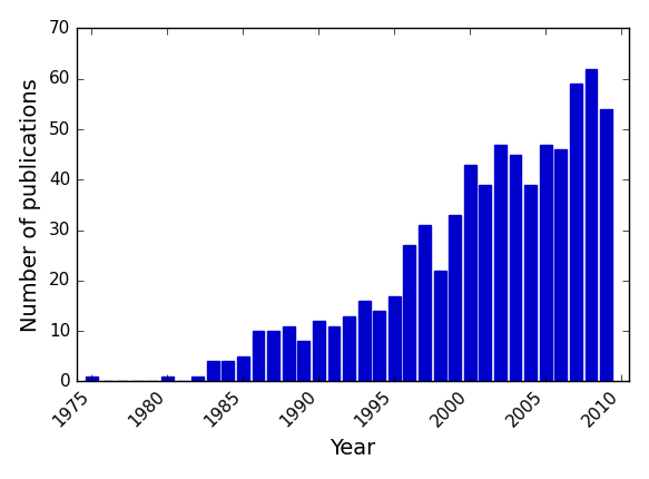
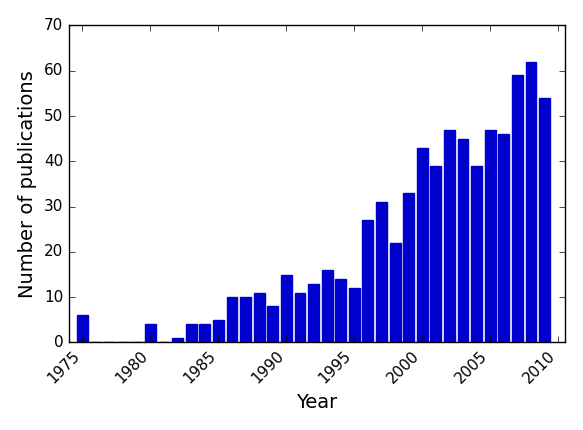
1975: 1 -> 6
1980: 1 -> 4
1990: 12 -> 15
1995: 17 -> 12
